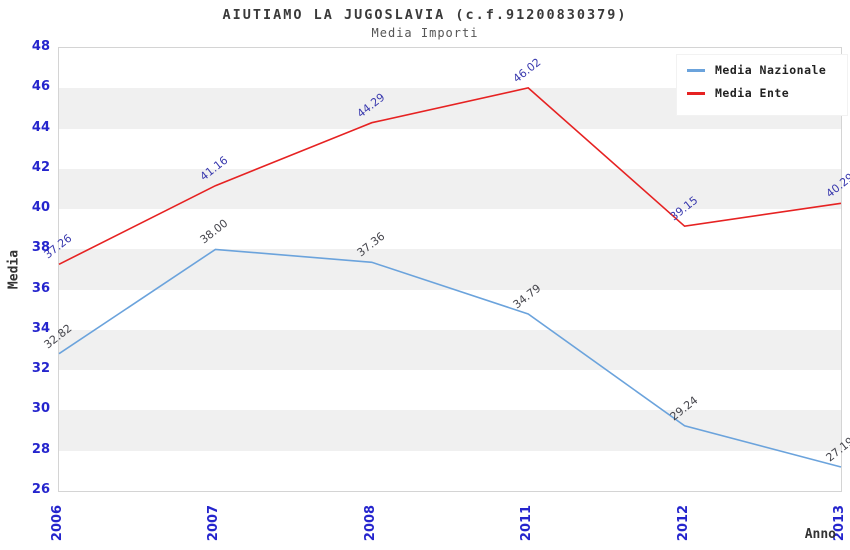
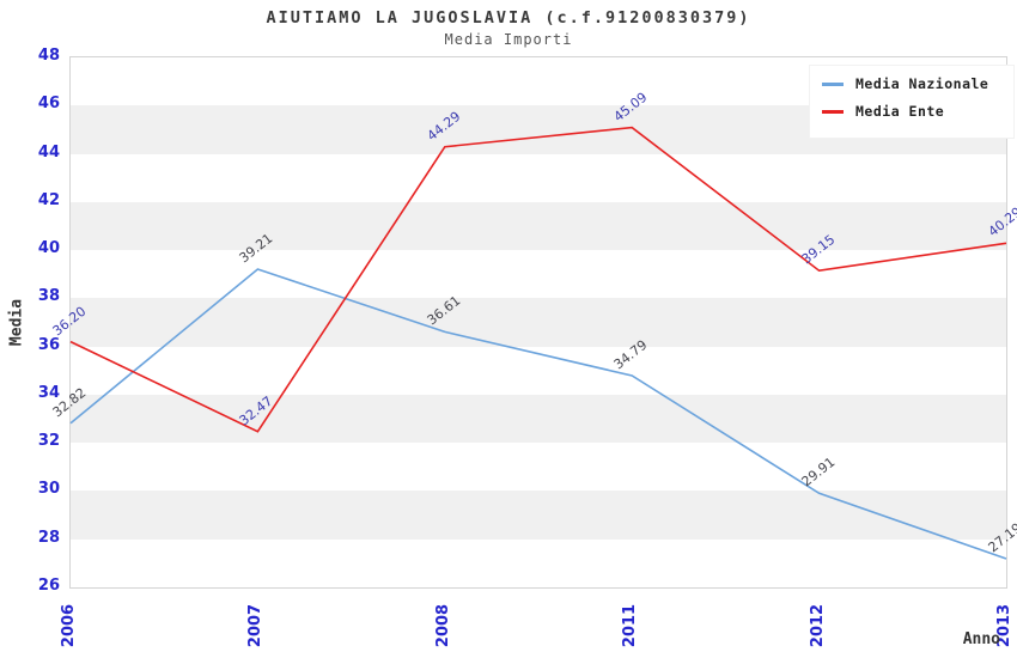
Media Ente/2006: 37.26 -> 36.20
Media Nazionale/2007: 38.00 -> 39.21
Media Ente/2007: 41.16 -> 32.47
Media Nazionale/2008: 37.36 -> 36.61
Media Ente/2011: 46.02 -> 45.09
Media Nazionale/2012: 29.24 -> 29.91
